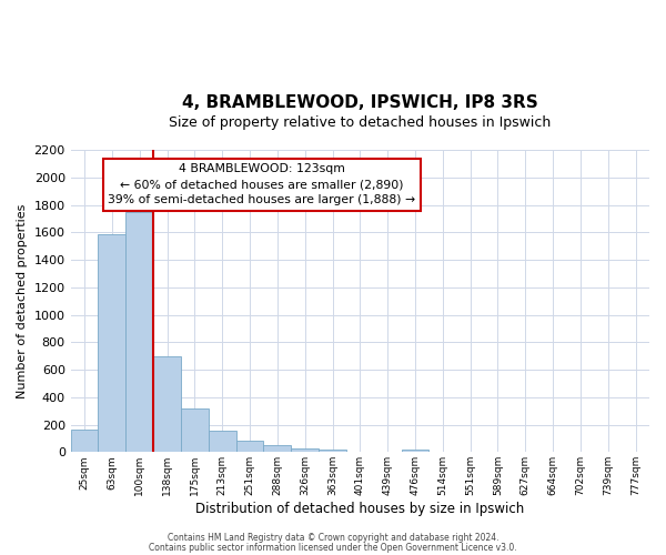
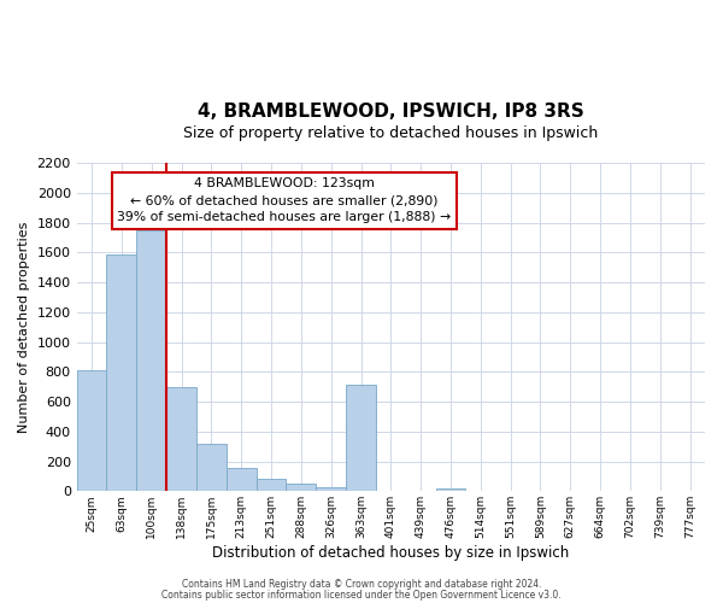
25sqm: 160 -> 810
363sqm: 20 -> 710
